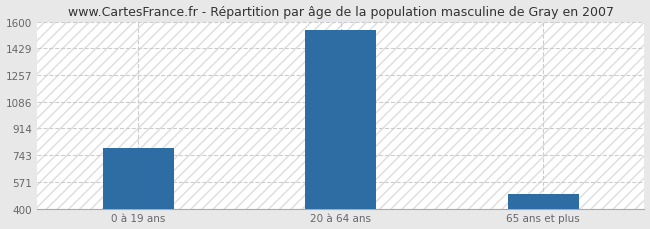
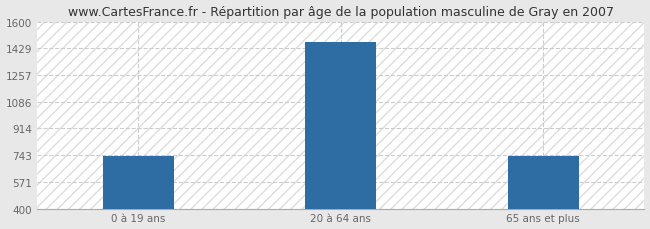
0 à 19 ans: 790 -> 740
20 à 64 ans: 1540 -> 1470
65 ans et plus: 490 -> 740
